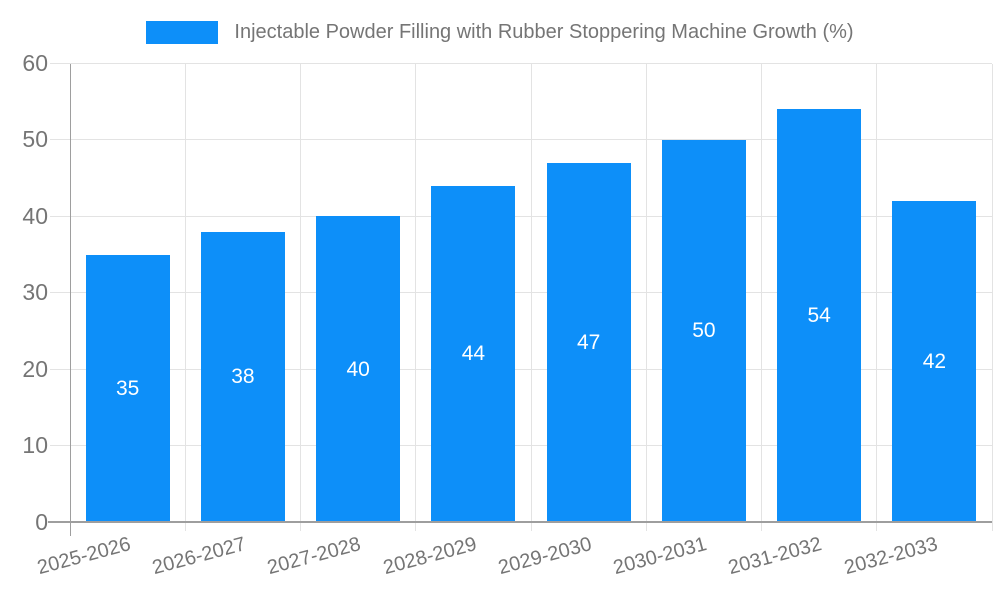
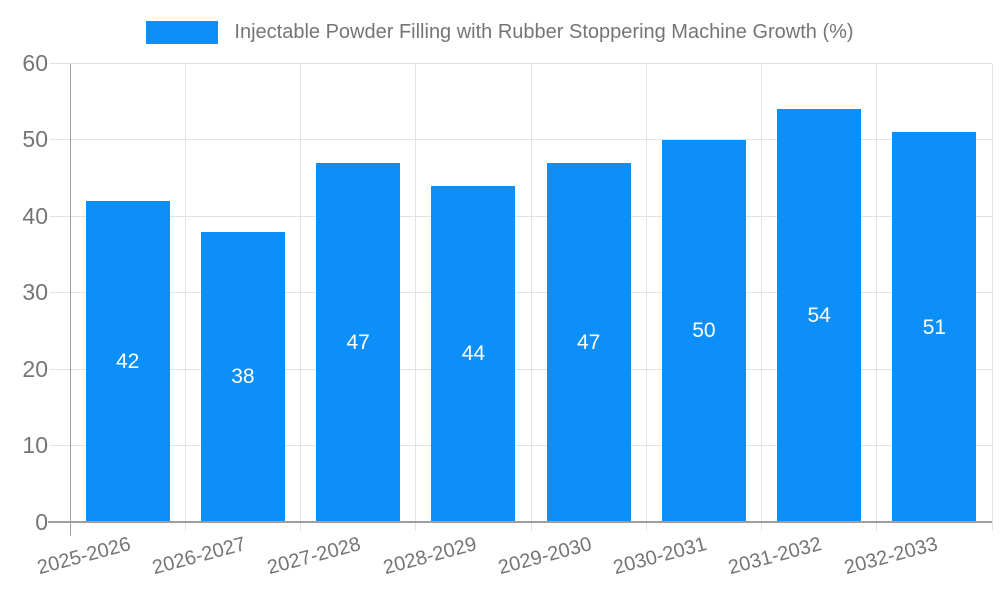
2025-2026: 35 -> 42
2027-2028: 40 -> 47
2032-2033: 42 -> 51
